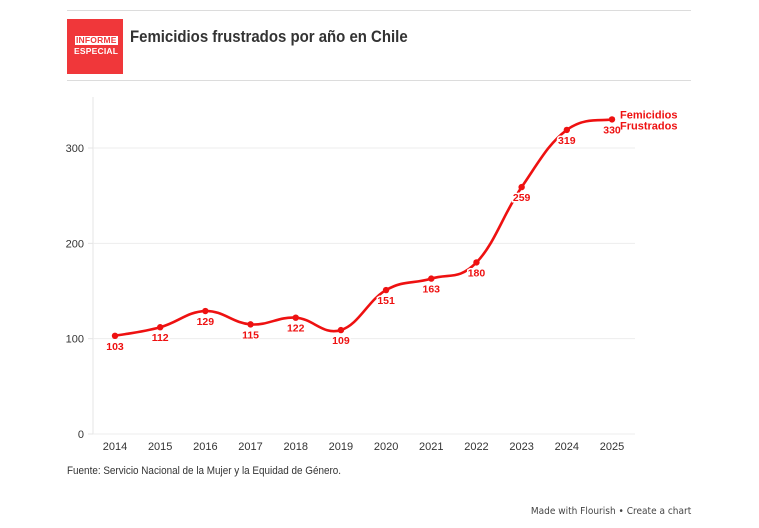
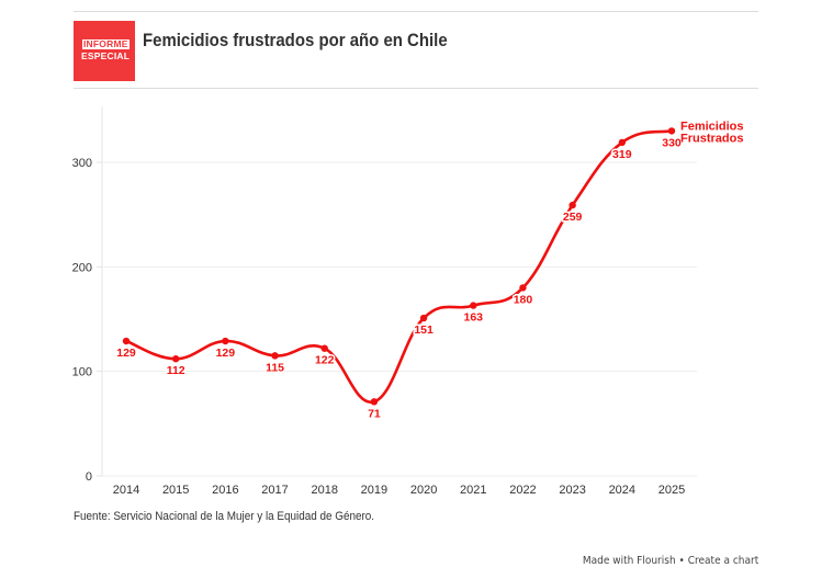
2014: 103 -> 129
2019: 109 -> 71
